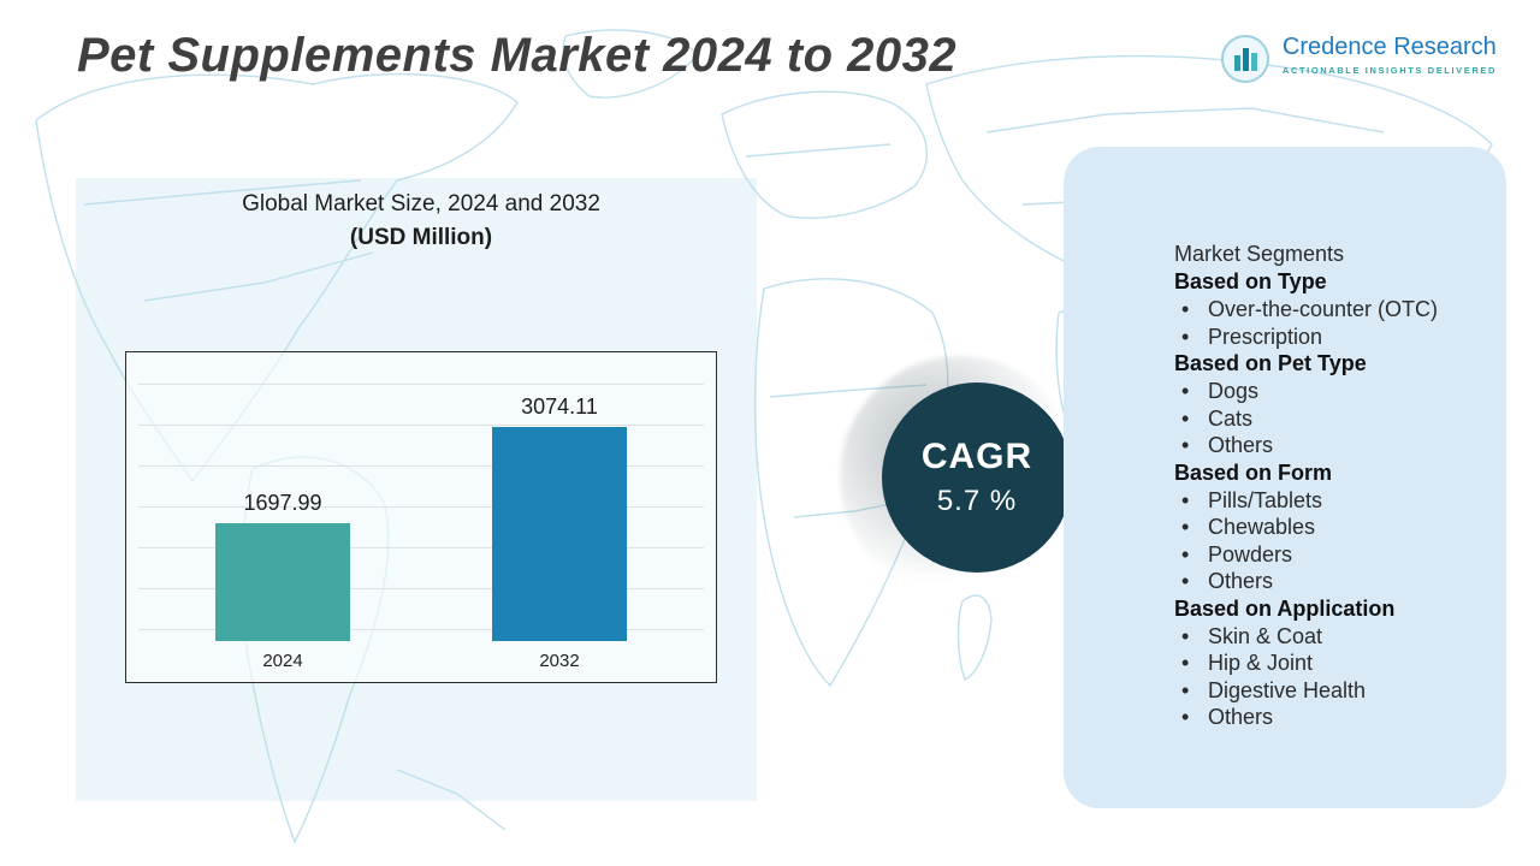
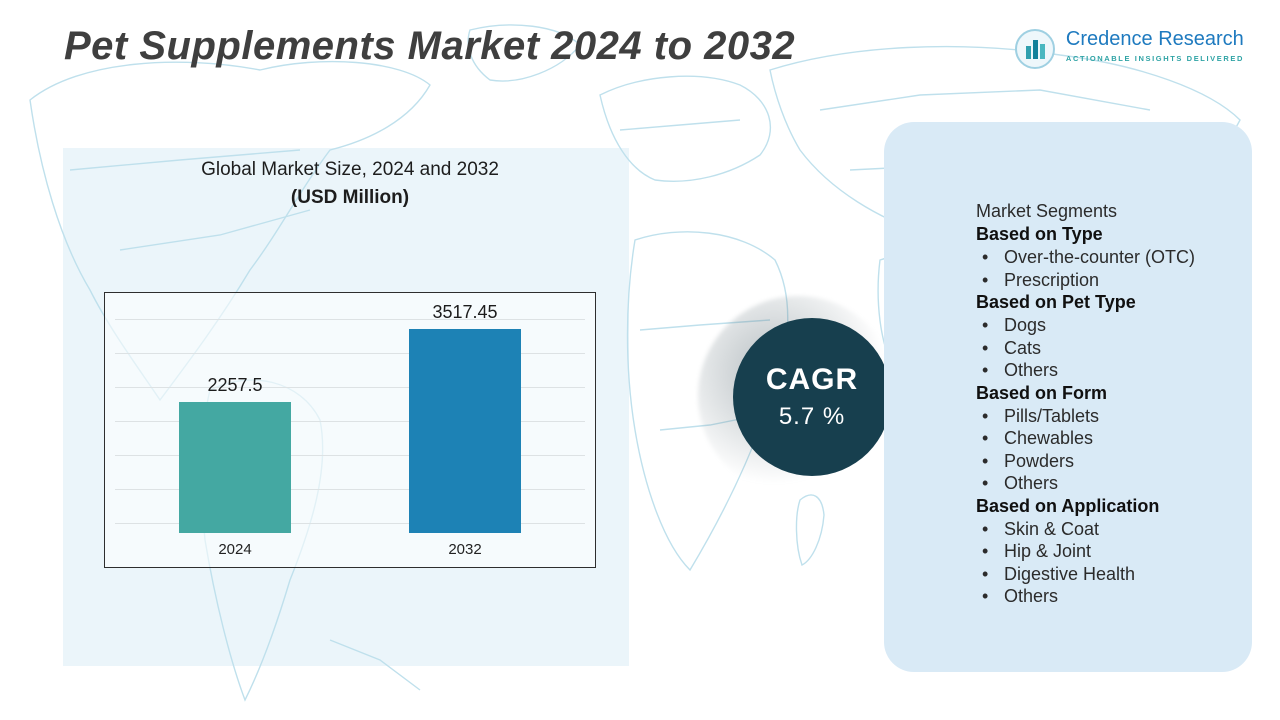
2024: 1697.99 -> 2257.5
2032: 3074.11 -> 3517.45
